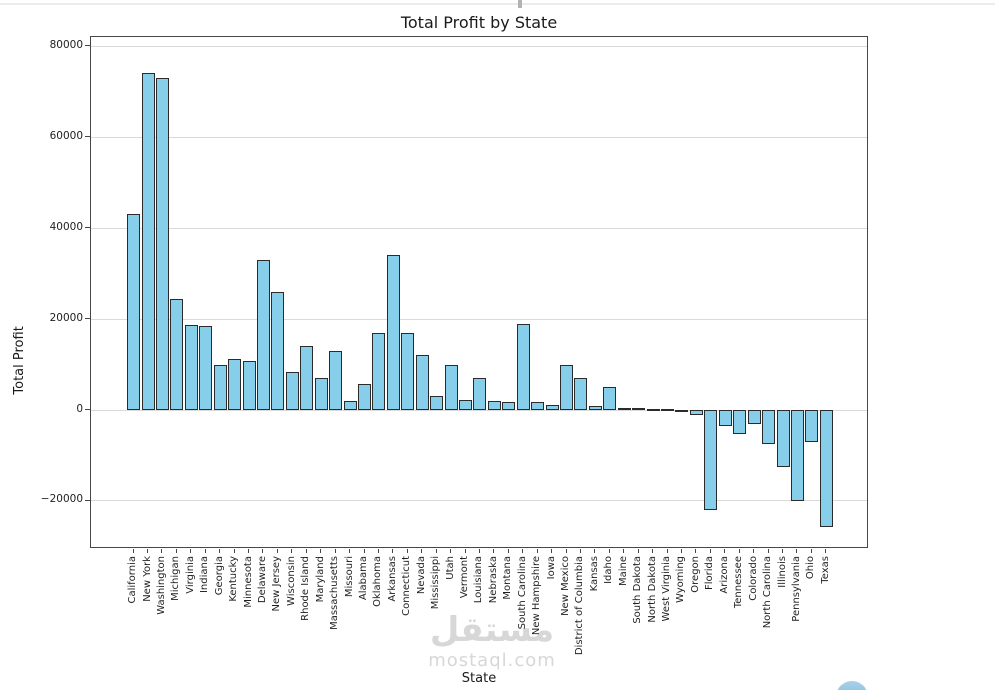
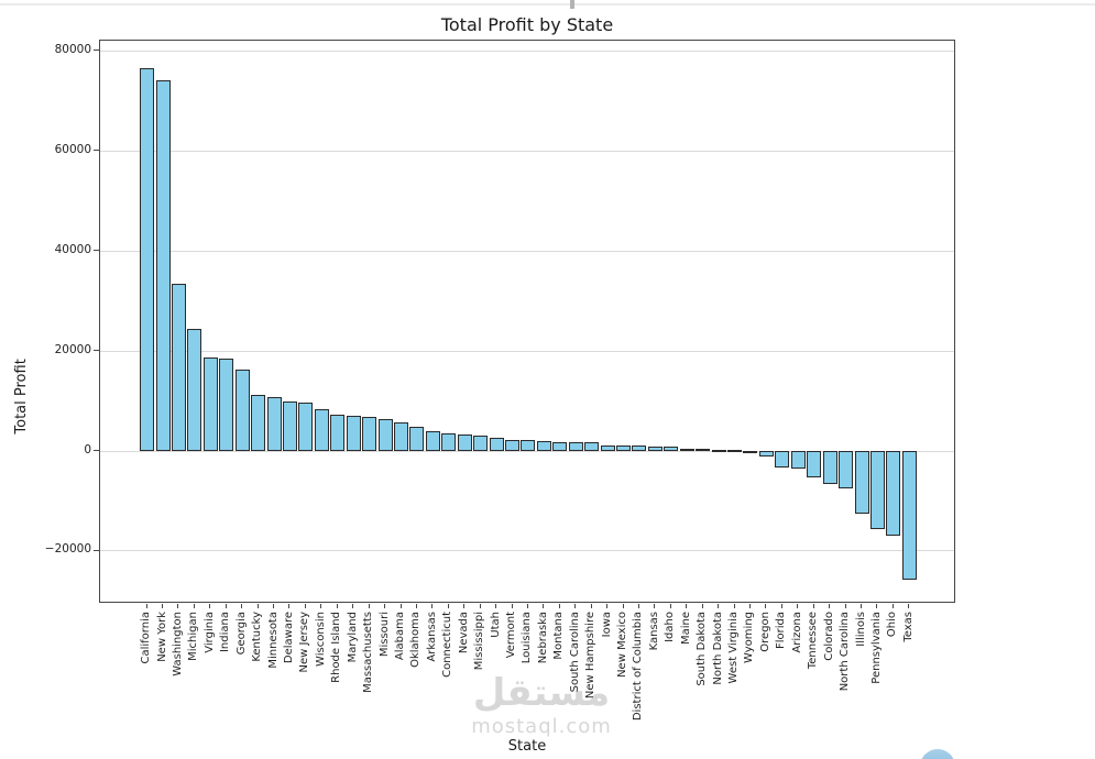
California: 43000 -> 76000
Washington: 73000 -> 33000
Georgia: 10000 -> 16000
Delaware: 33000 -> 10000
New Jersey: 26000 -> 10000
Rhode Island: 14000 -> 7000
Massachusetts: 13000 -> 7000
Missouri: 2000 -> 6000
Oklahoma: 17000 -> 5000
Arkansas: 34000 -> 4000
Connecticut: 17000 -> 4000
Nevada: 12000 -> 3000
Utah: 10000 -> 3000
Louisiana: 7000 -> 2000
South Carolina: 19000 -> 2000
New Mexico: 10000 -> 1000
District of Columbia: 7000 -> 1000
Idaho: 5000 -> 1000
Florida: -22000 -> -3000
Colorado: -3000 -> -7000
Pennsylvania: -20000 -> -16000
Ohio: -7000 -> -17000
